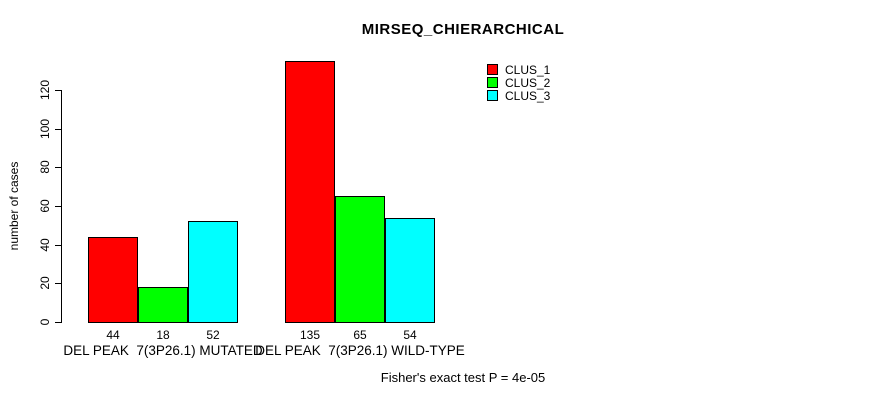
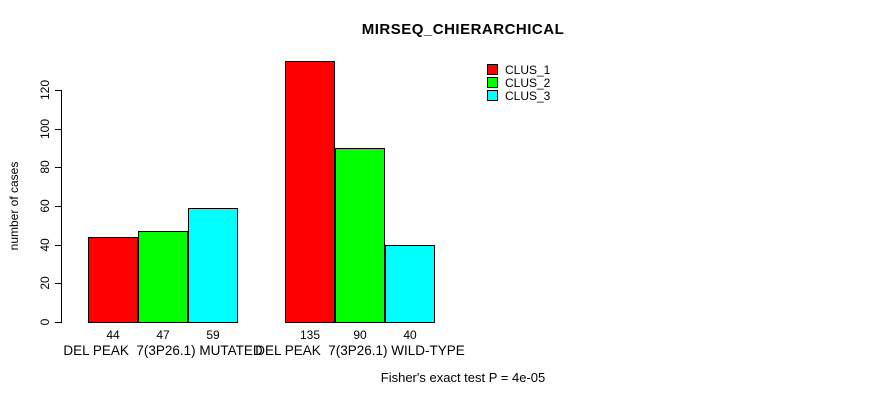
CLUS_2/DEL PEAK 7(3P26.1) MUTATED: 18 -> 47
CLUS_3/DEL PEAK 7(3P26.1) MUTATED: 52 -> 59
CLUS_2/DEL PEAK 7(3P26.1) WILD-TYPE: 65 -> 90
CLUS_3/DEL PEAK 7(3P26.1) WILD-TYPE: 54 -> 40
